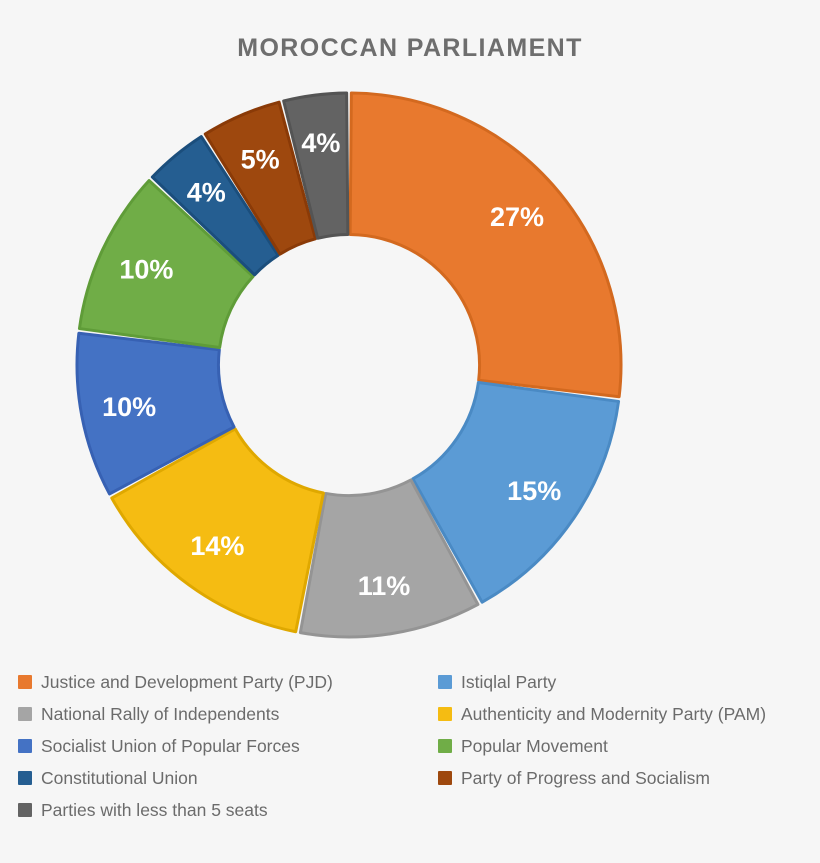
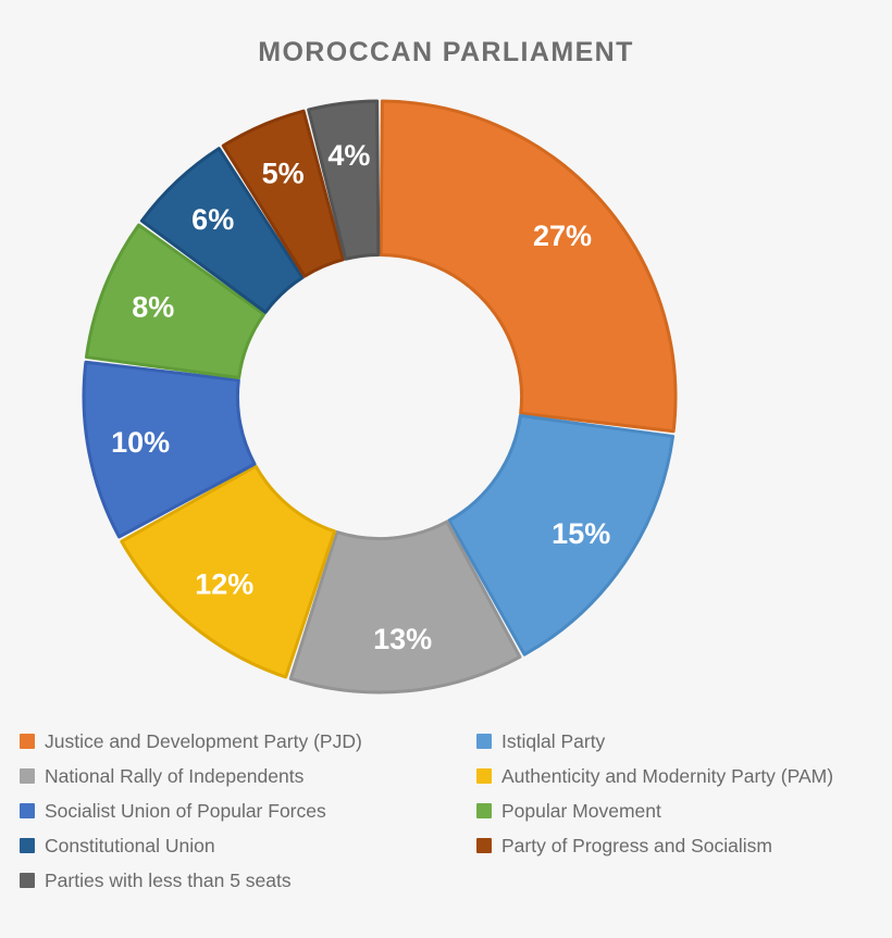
National Rally of Independents: 11% -> 13%
Authenticity and Modernity Party (PAM): 14% -> 12%
Popular Movement: 10% -> 8%
Constitutional Union: 4% -> 6%
